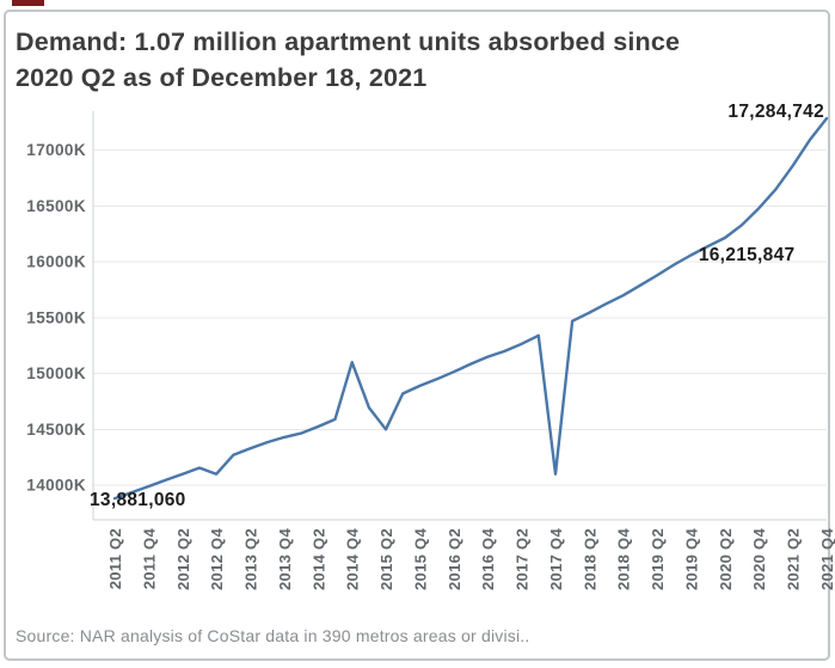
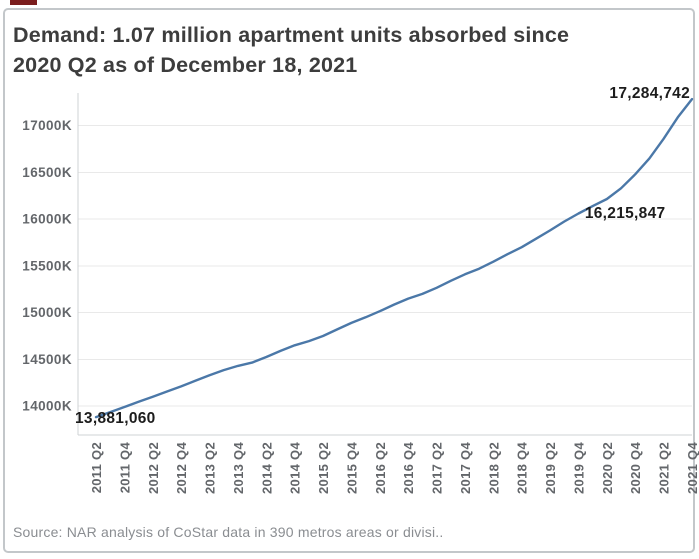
2012 Q4: 14100K -> 14200K
2014 Q4: 15100K -> 14600K
2015 Q2: 14500K -> 14800K
2017 Q4: 14100K -> 15400K
